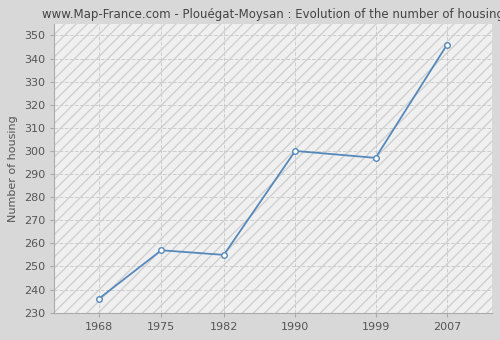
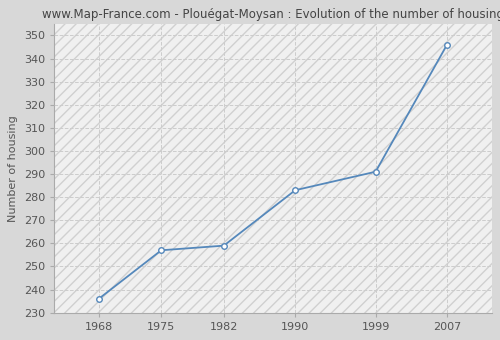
1982: 255 -> 259
1990: 300 -> 283
1999: 297 -> 291
